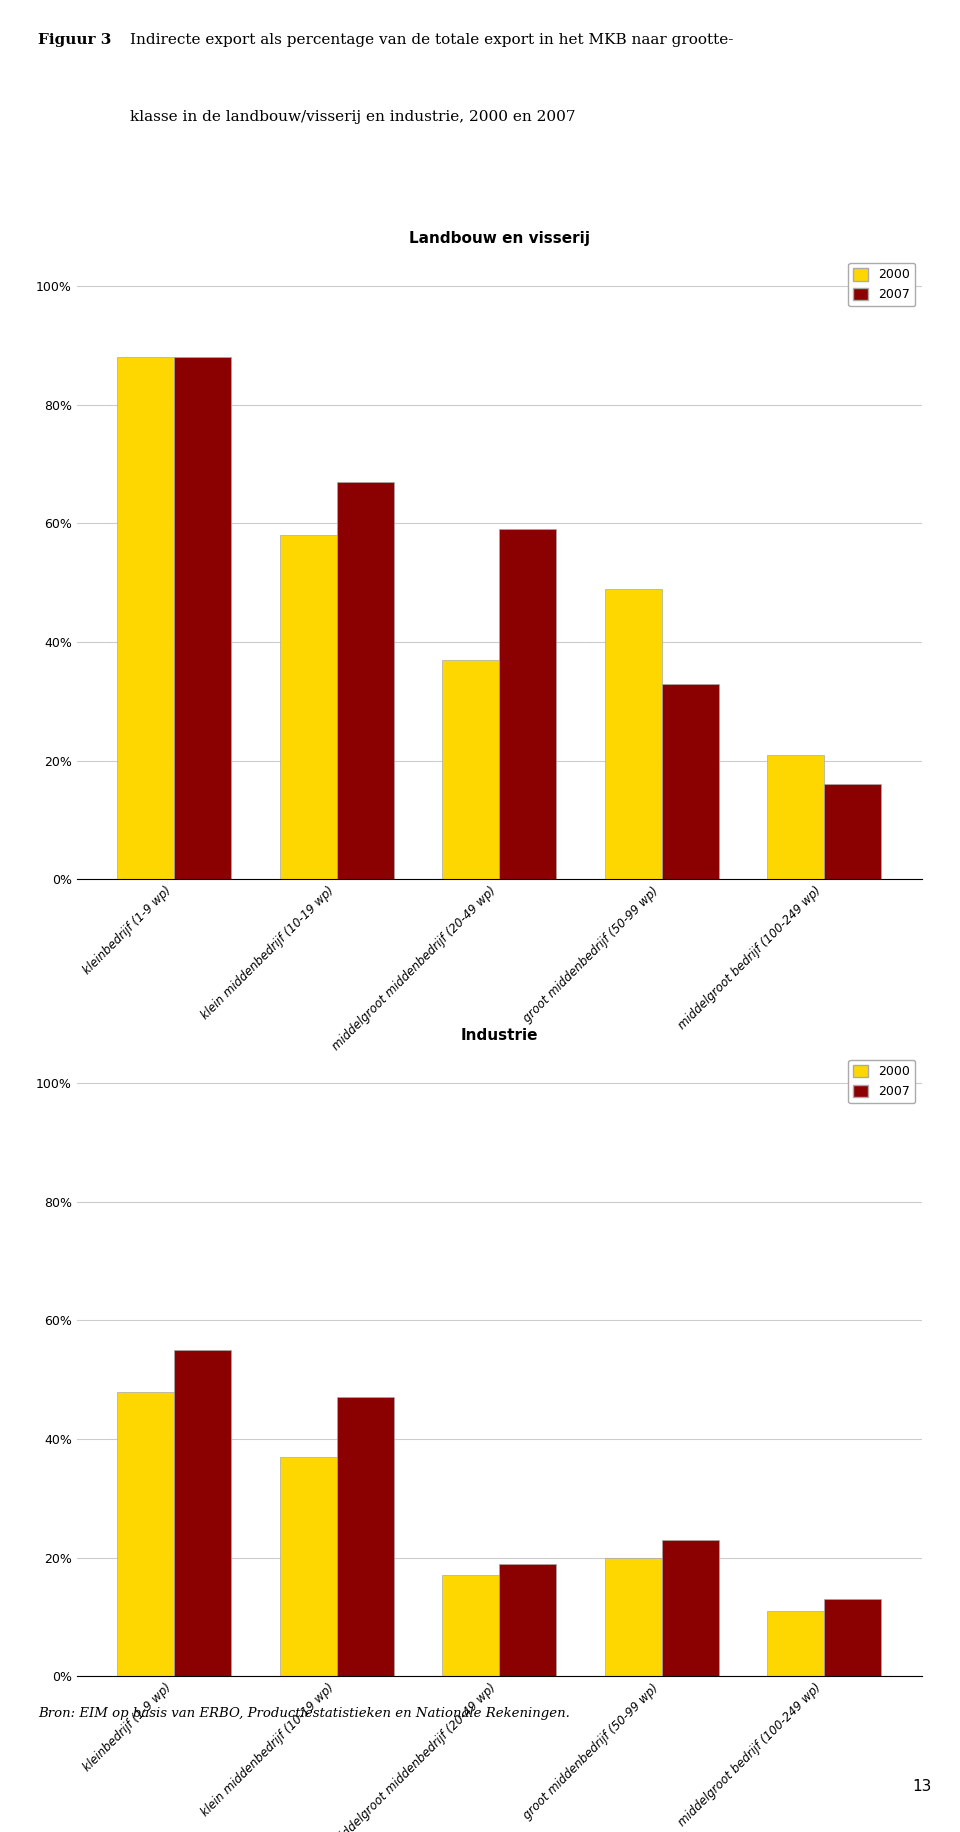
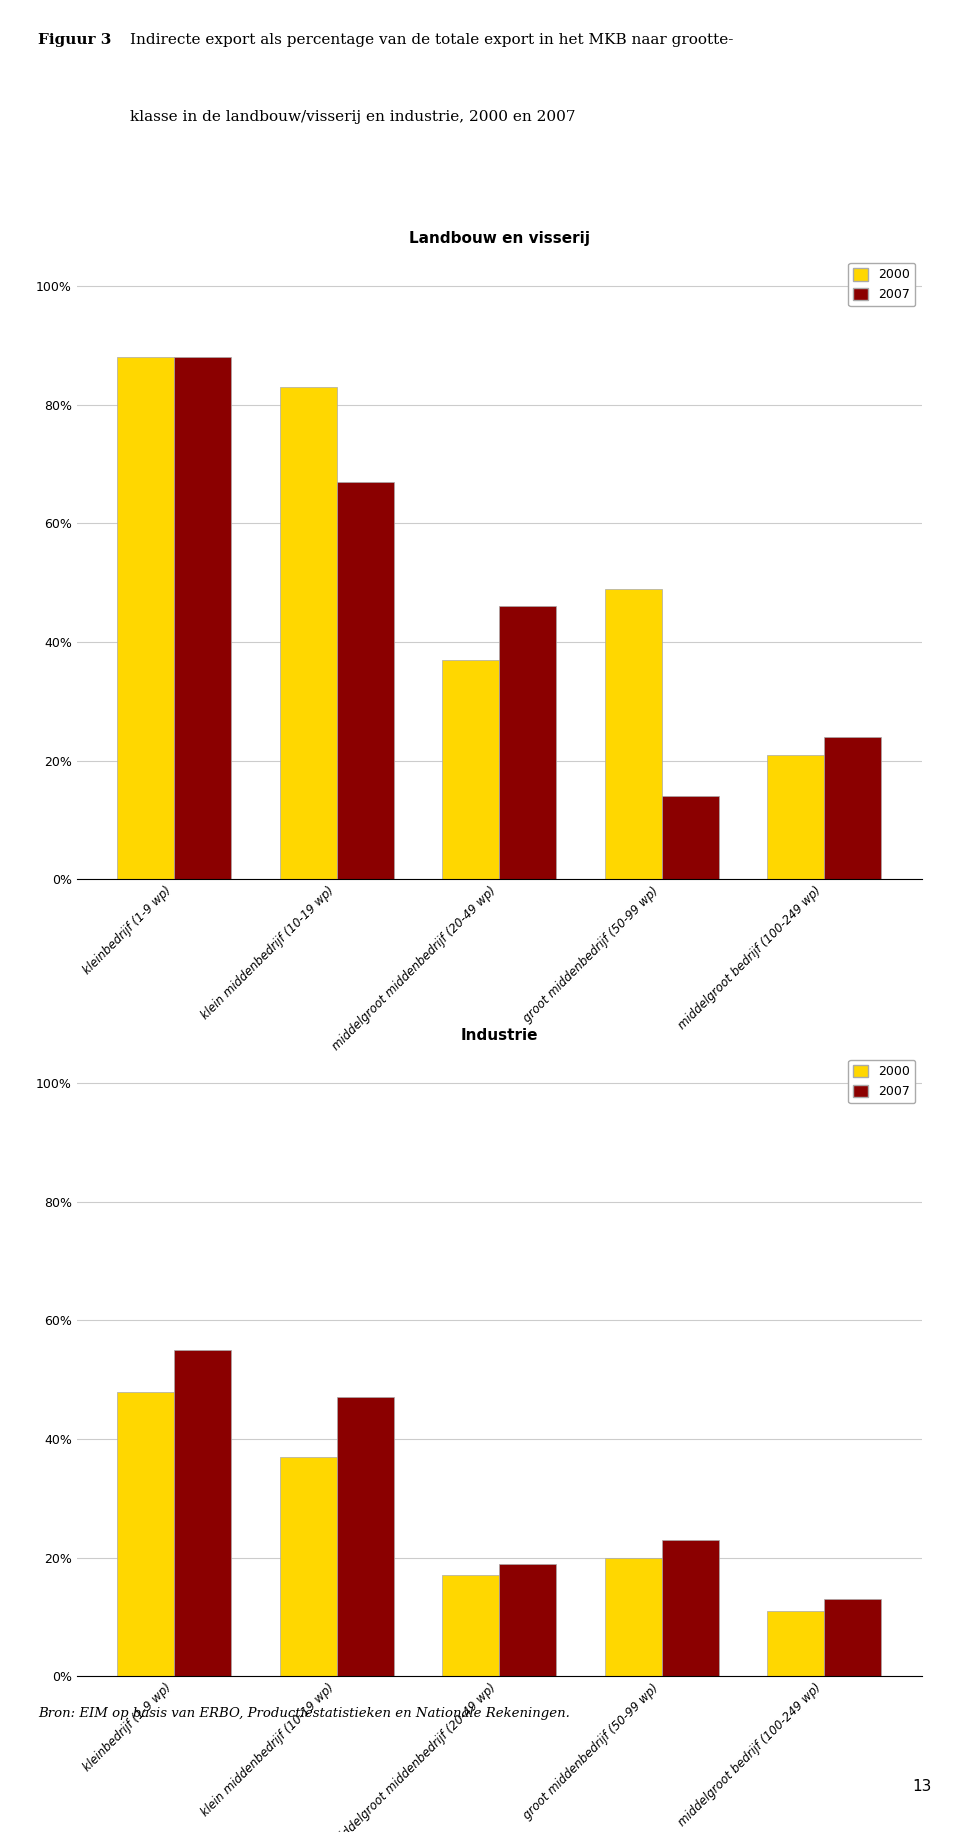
Landbouw en visserij/2000/klein middenbedrijf (10-19 wp): 58% -> 83%
Landbouw en visserij/2007/middelgroot middenbedrijf (20-49 wp): 59% -> 46%
Landbouw en visserij/2007/groot middenbedrijf (50-99 wp): 33% -> 14%
Landbouw en visserij/2007/middelgroot bedrijf (100-249 wp): 16% -> 24%
